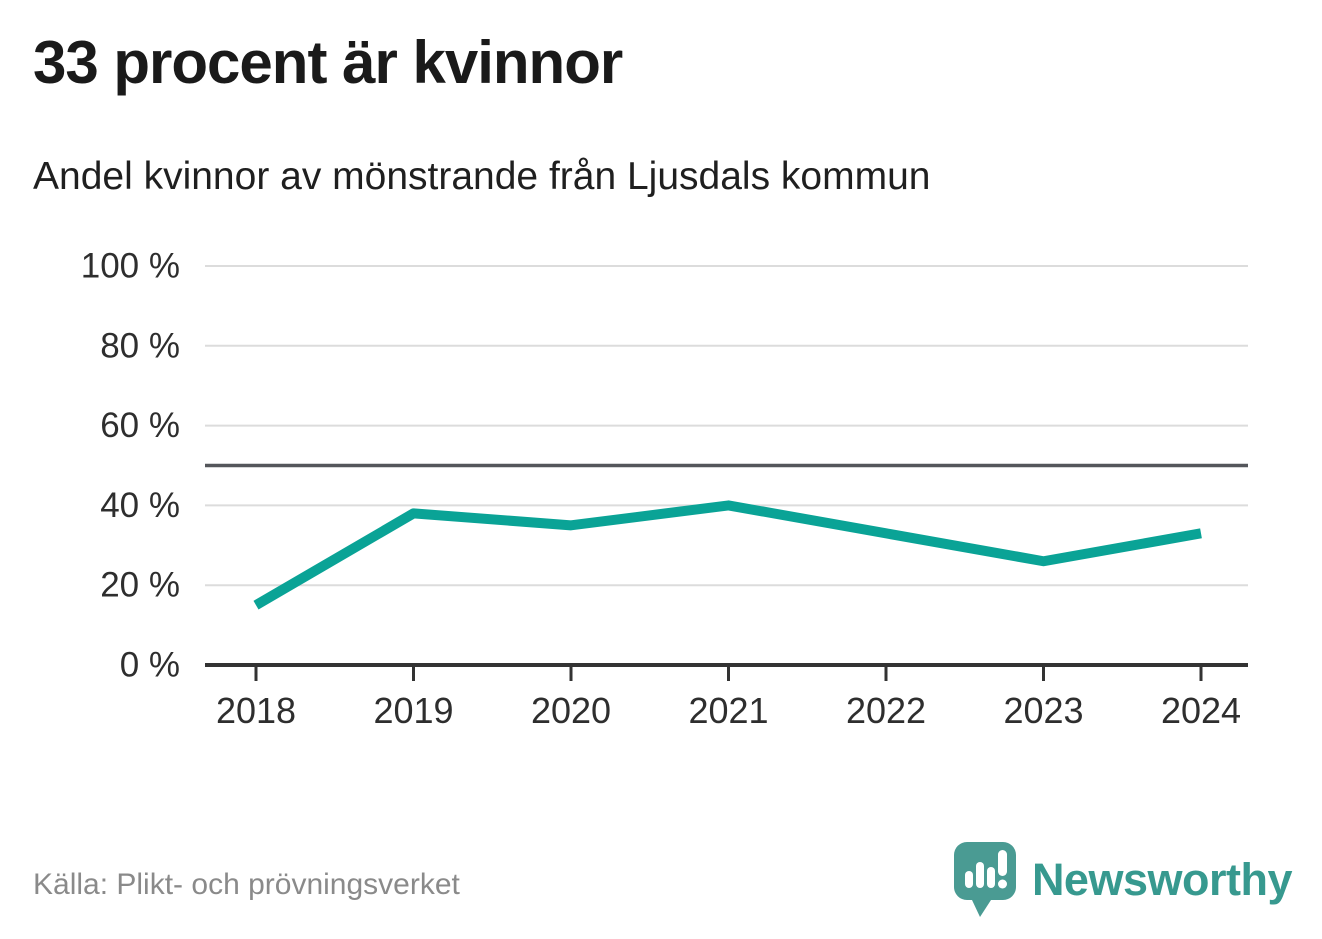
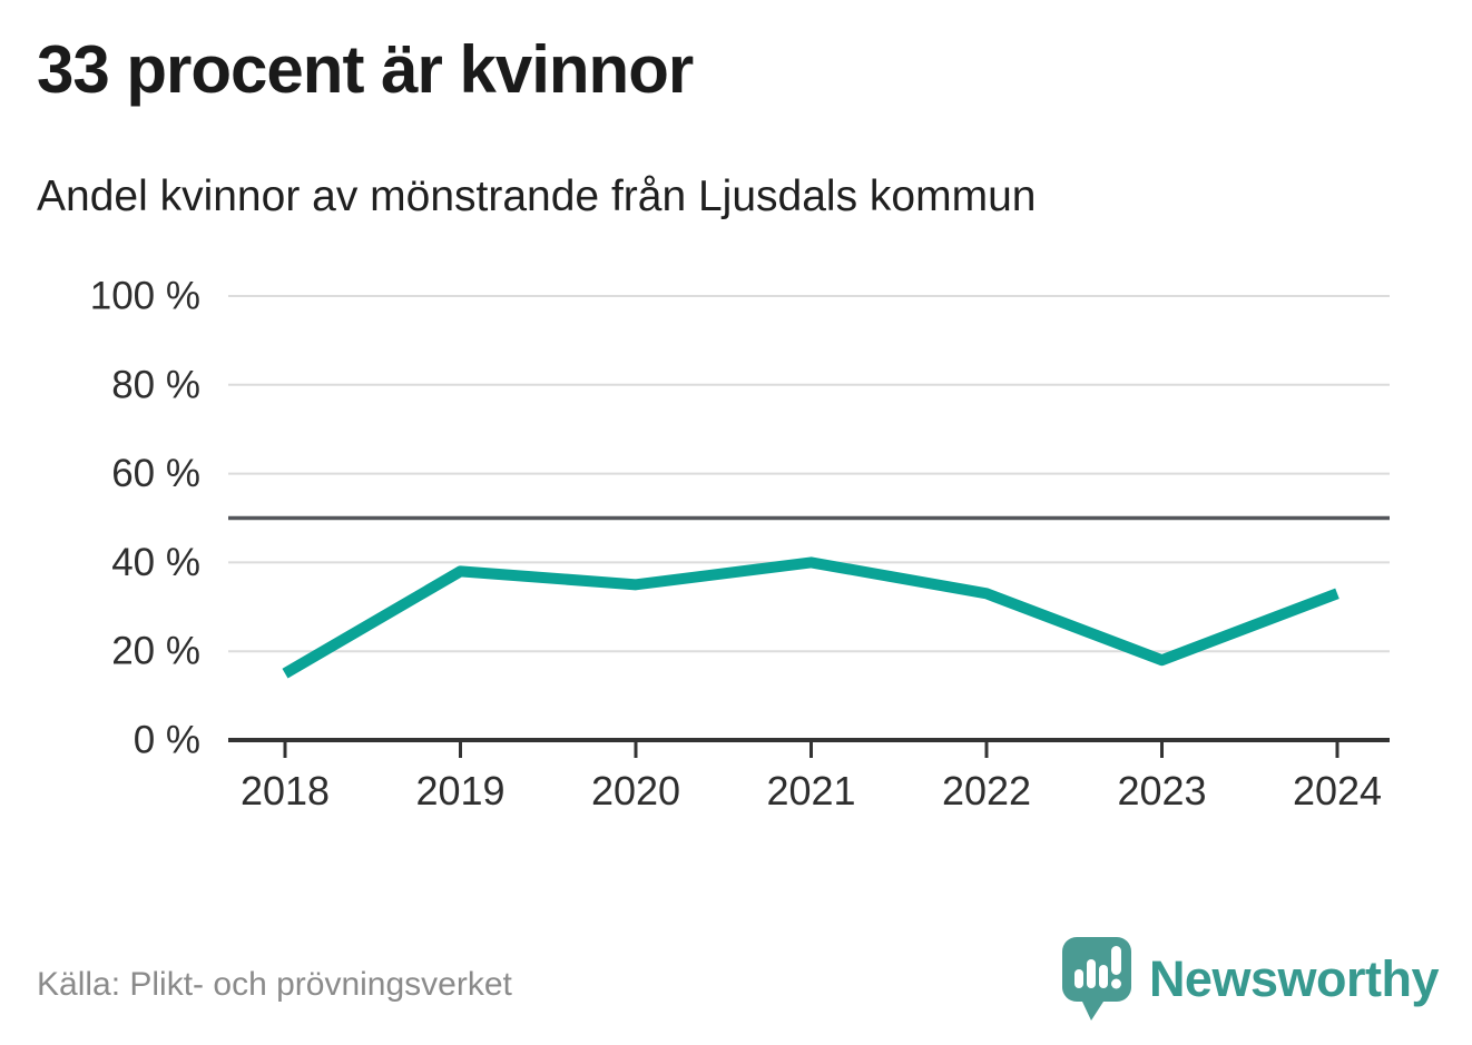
2023: 26% -> 18%
